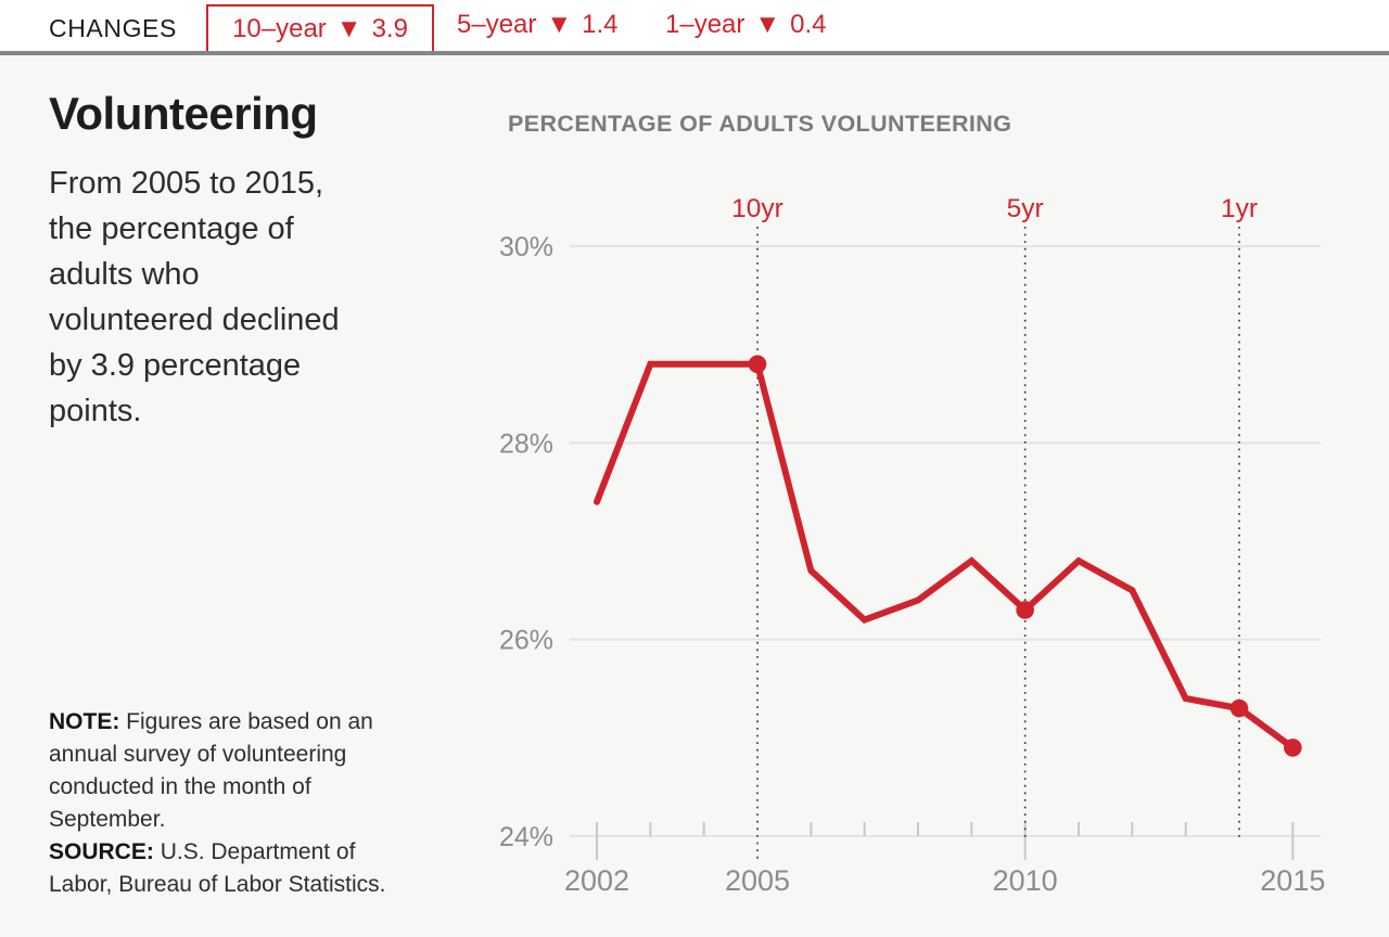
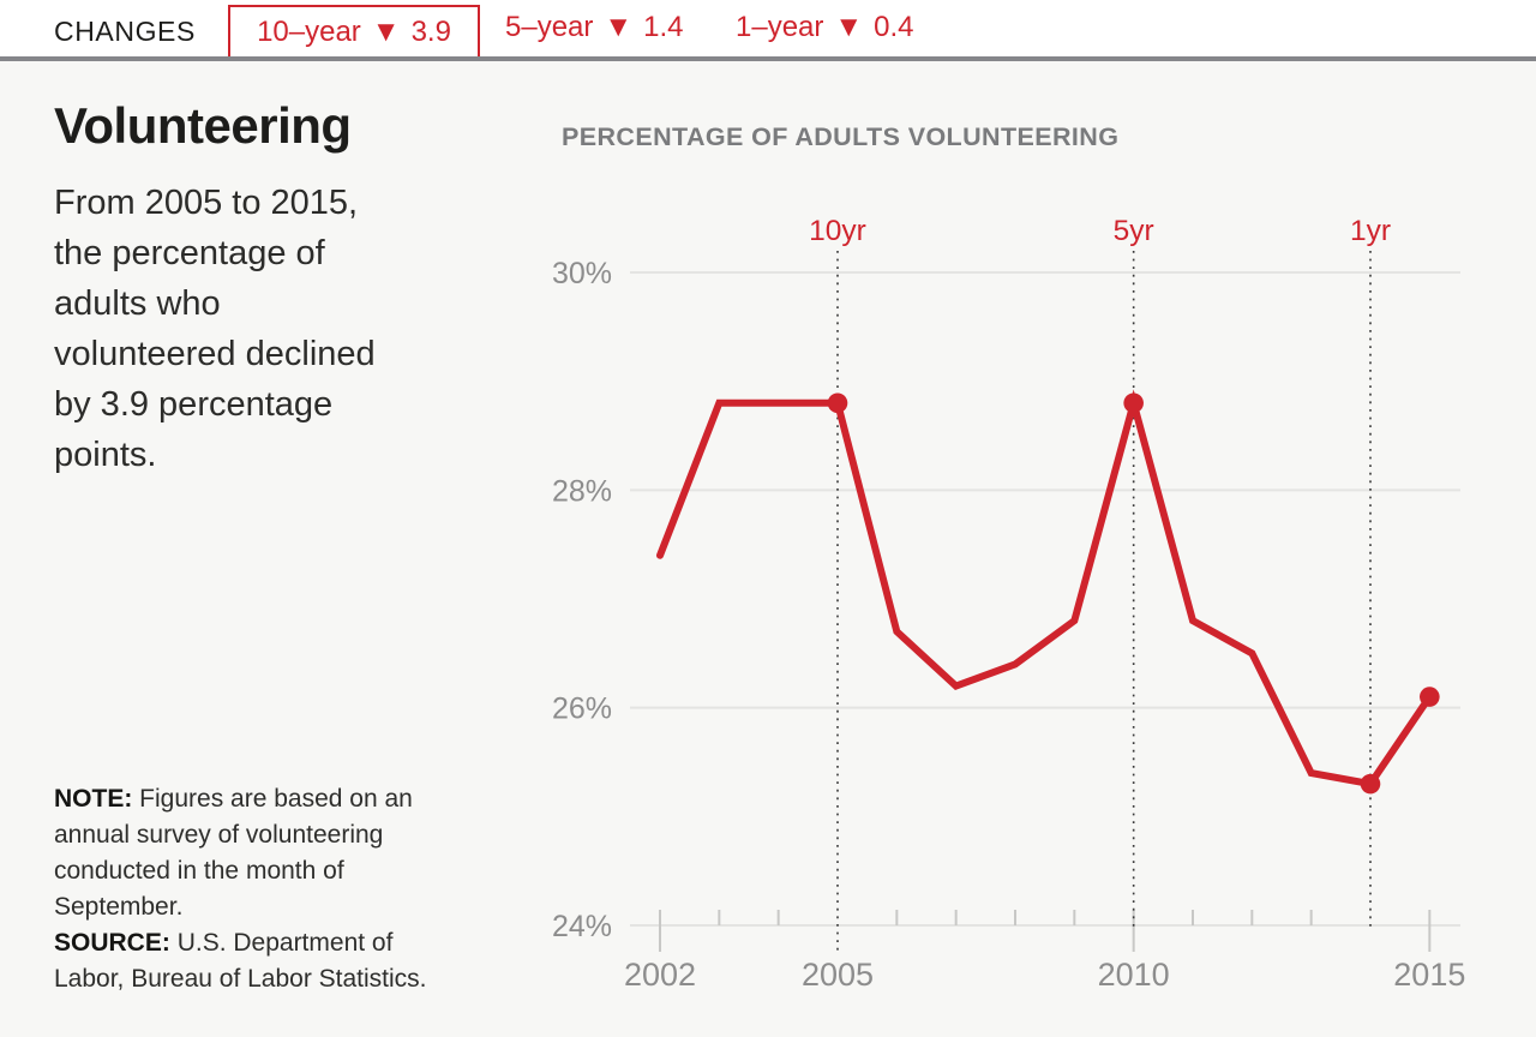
2010: 26.3% -> 28.8%
2015: 24.9% -> 26.1%
